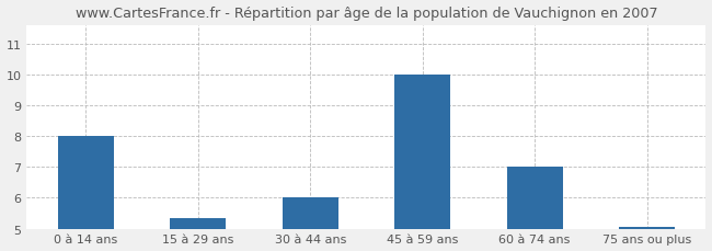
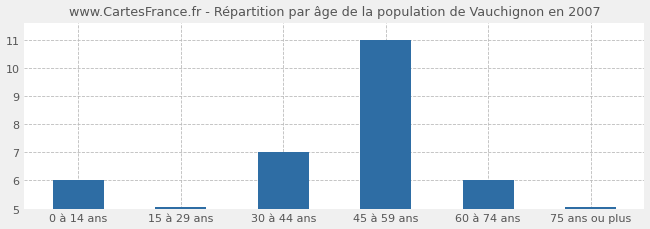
0 à 14 ans: 8.00 -> 6.00
15 à 29 ans: 5.35 -> 5.05
30 à 44 ans: 6.00 -> 7.00
45 à 59 ans: 10.00 -> 11.00
60 à 74 ans: 7.00 -> 6.00
